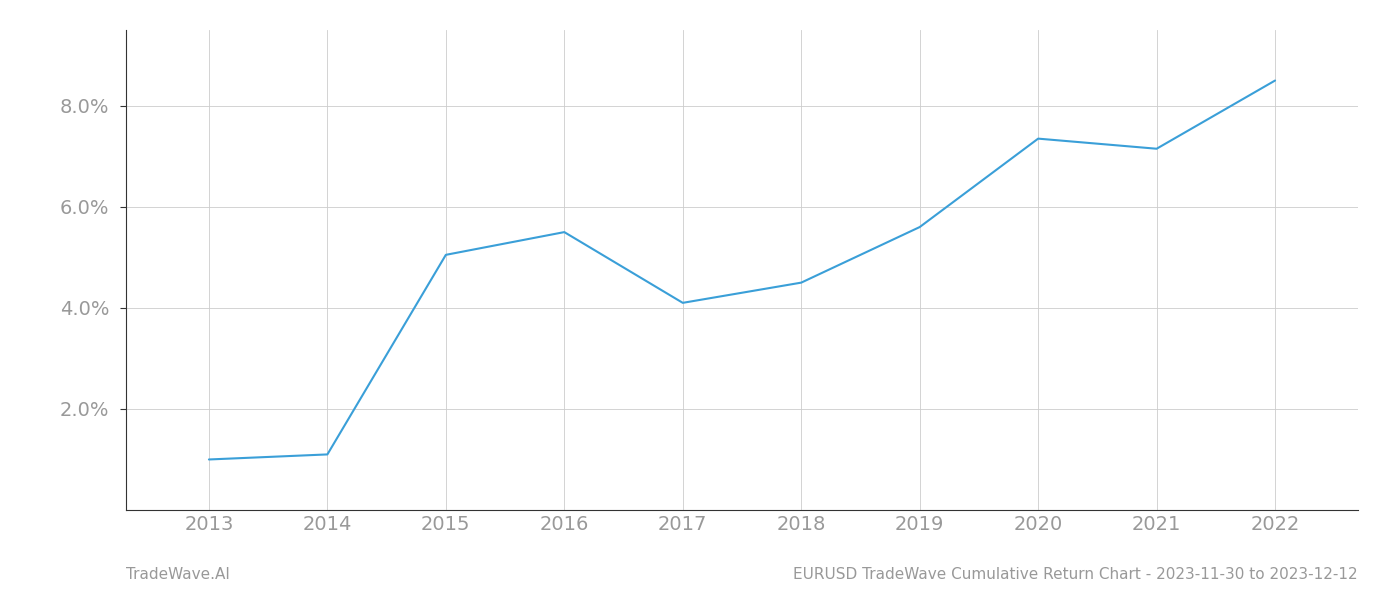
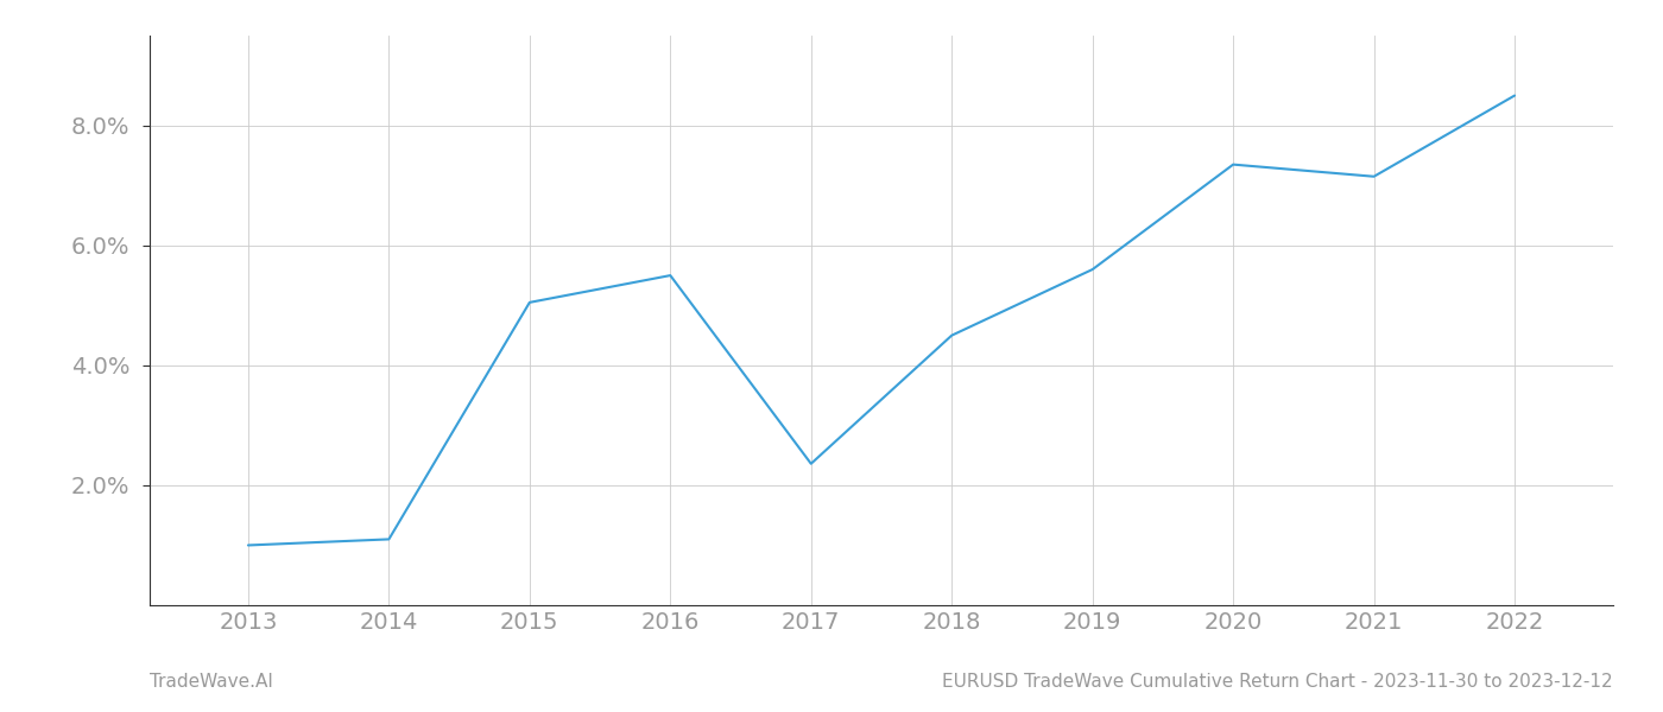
2017: 4.10% -> 2.36%
